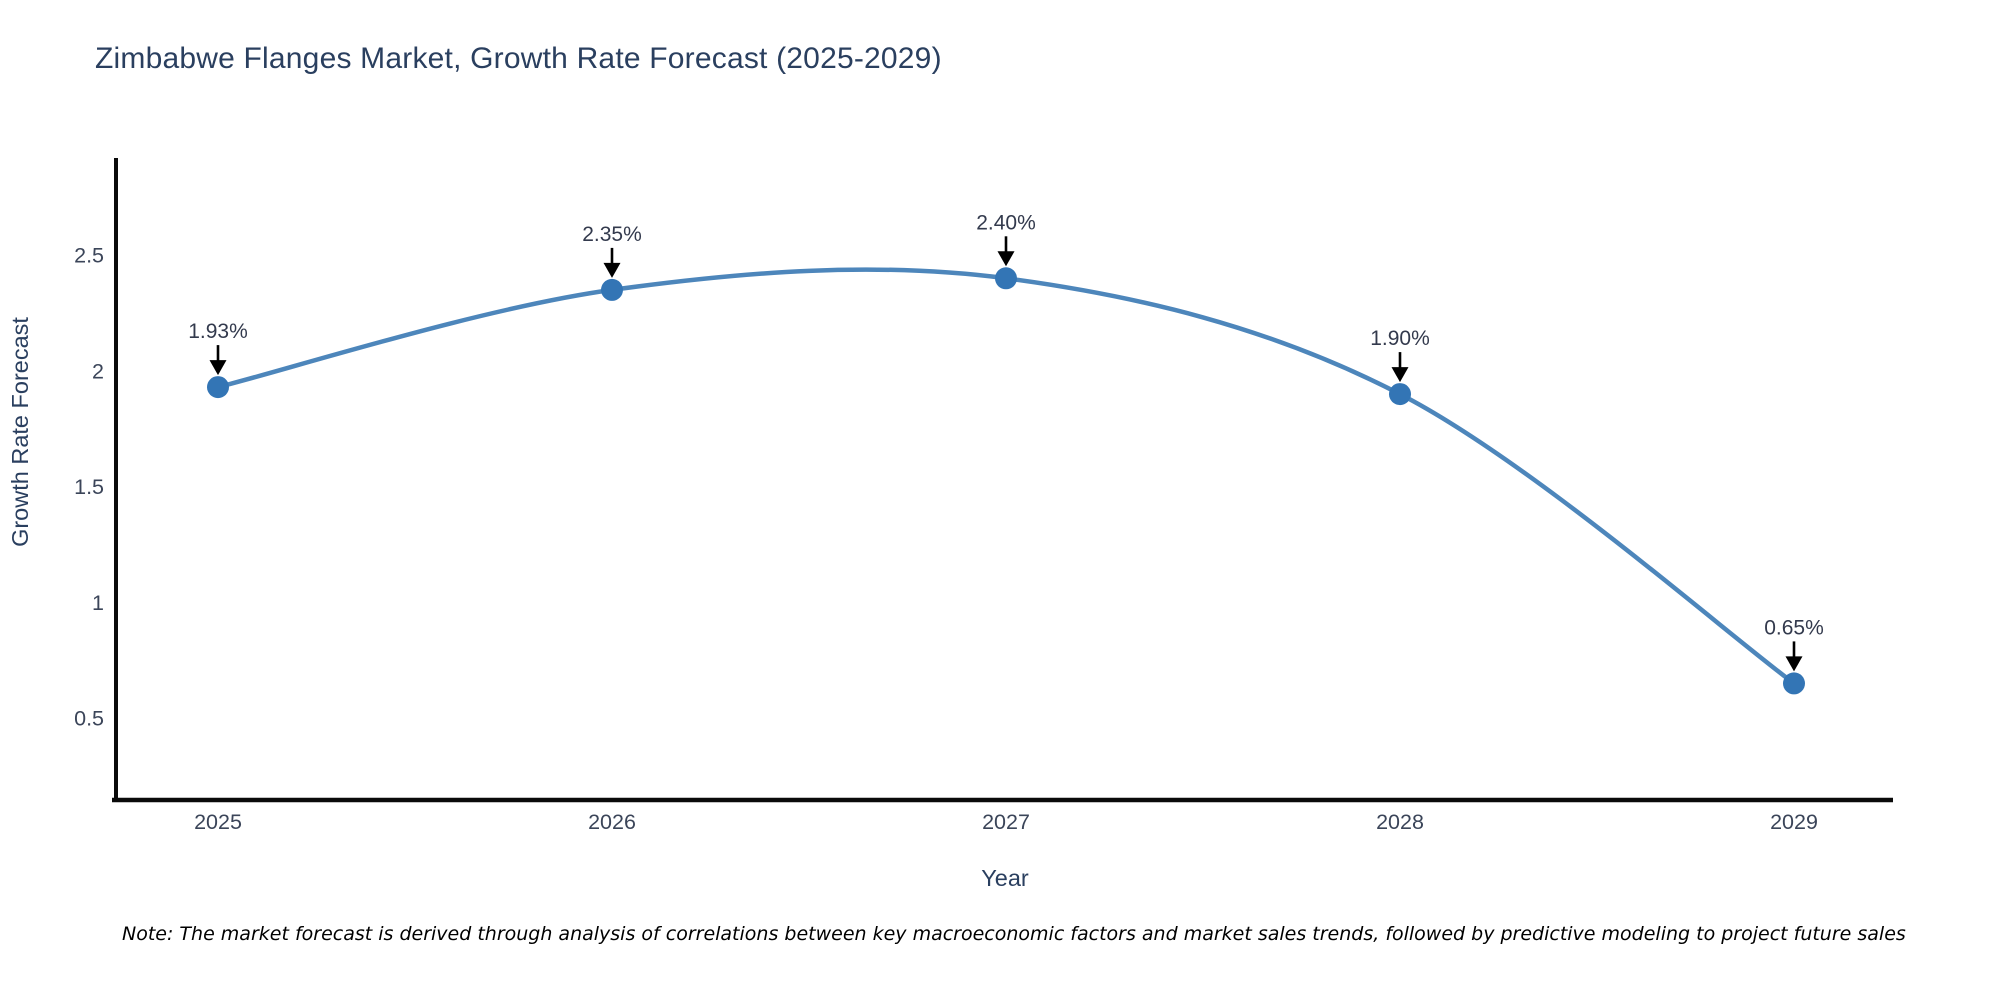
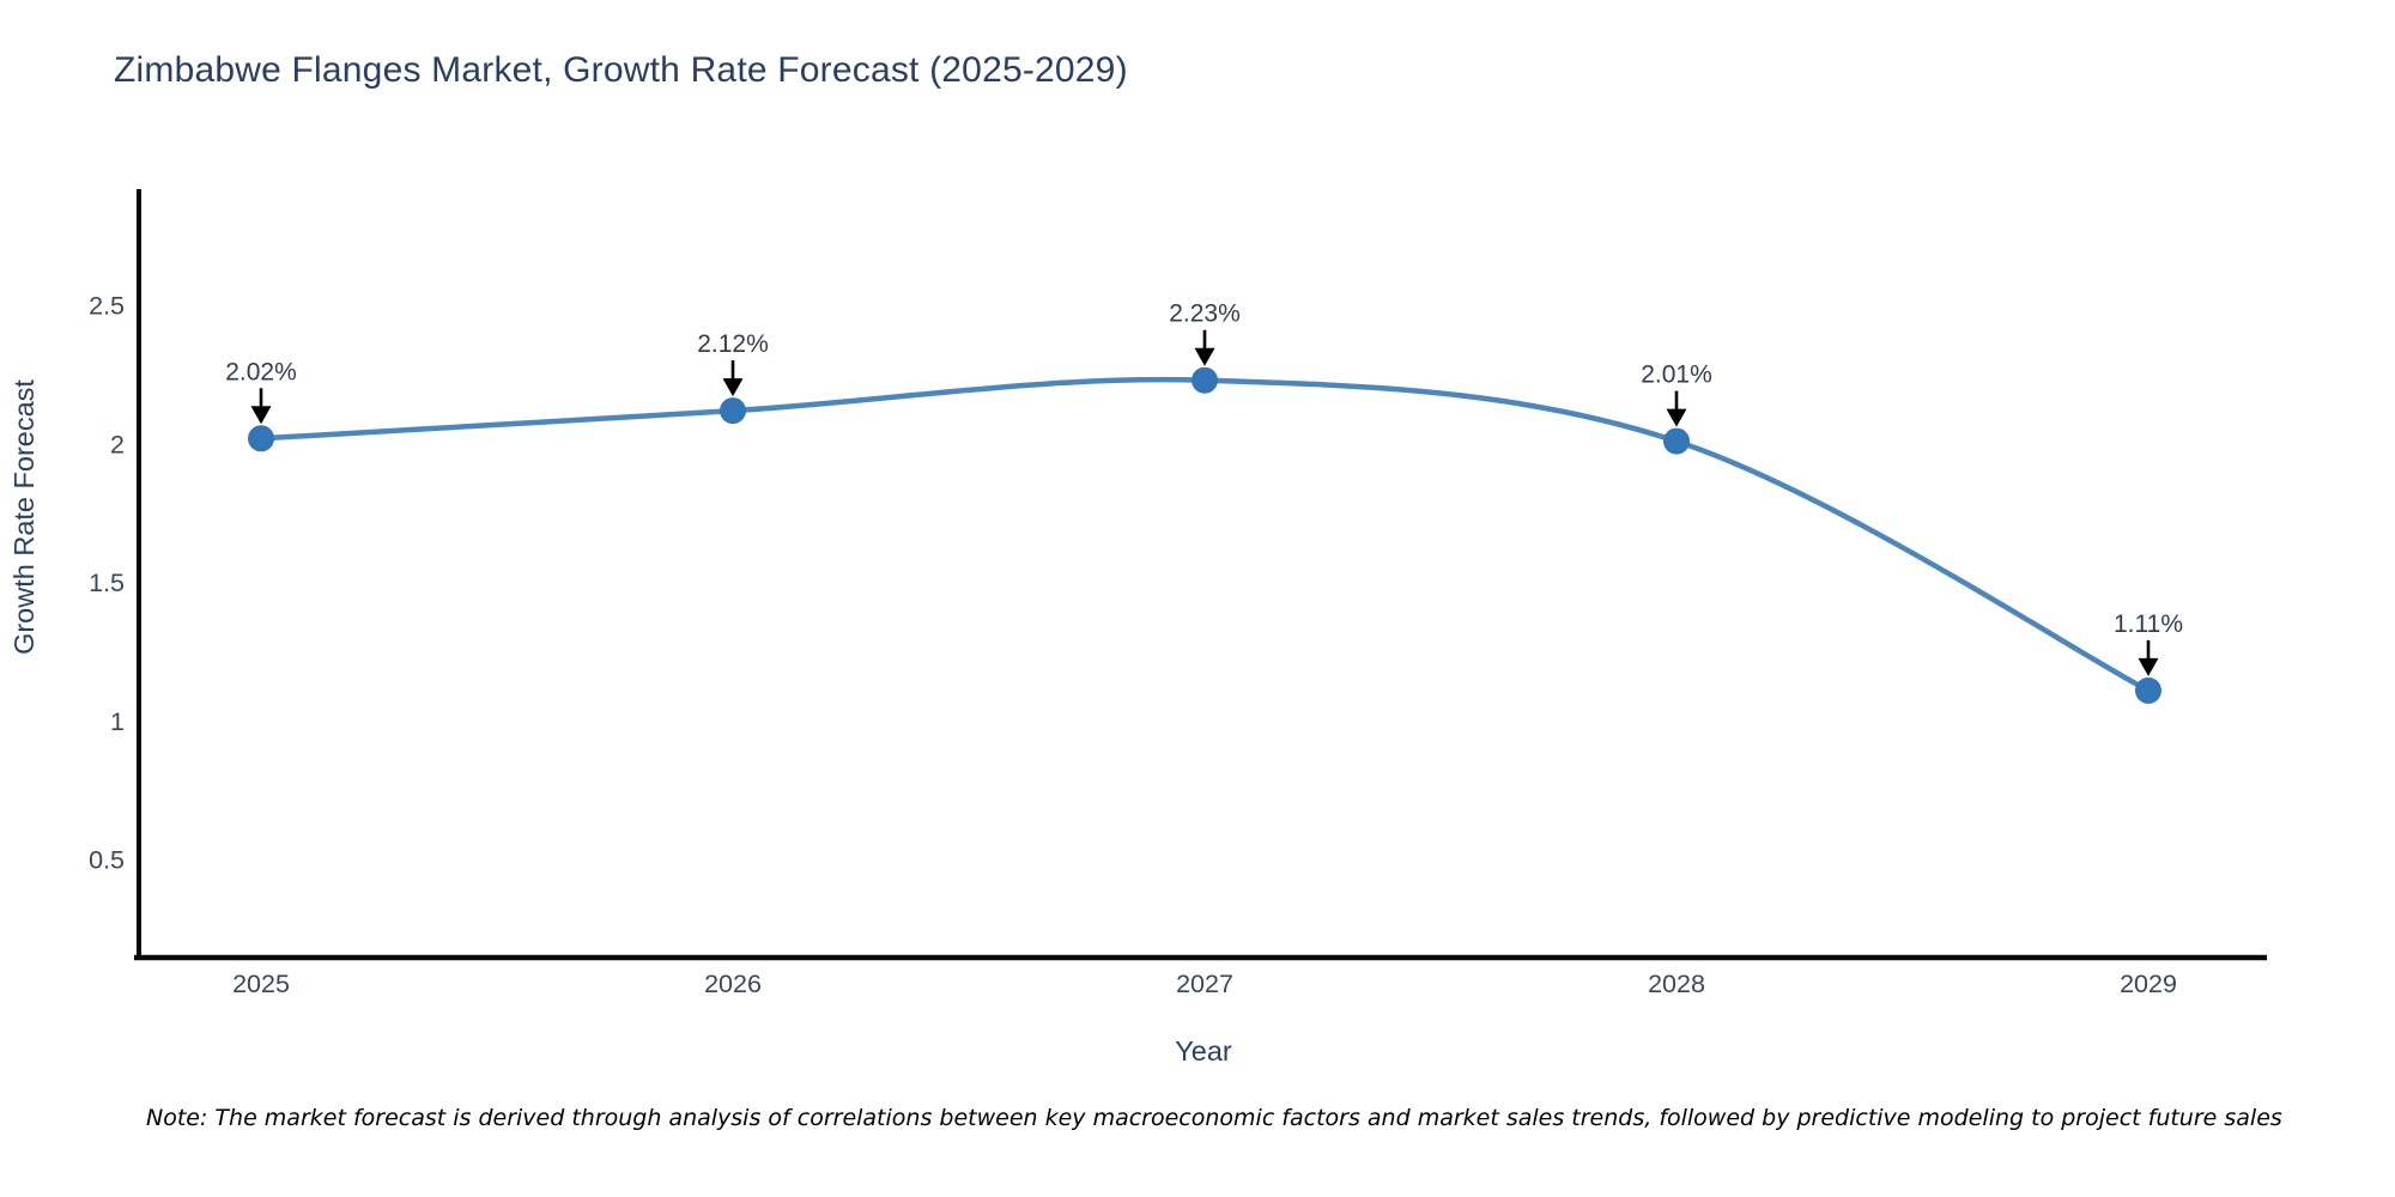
2025: 1.93% -> 2.02%
2026: 2.35% -> 2.12%
2027: 2.40% -> 2.23%
2028: 1.90% -> 2.01%
2029: 0.65% -> 1.11%
